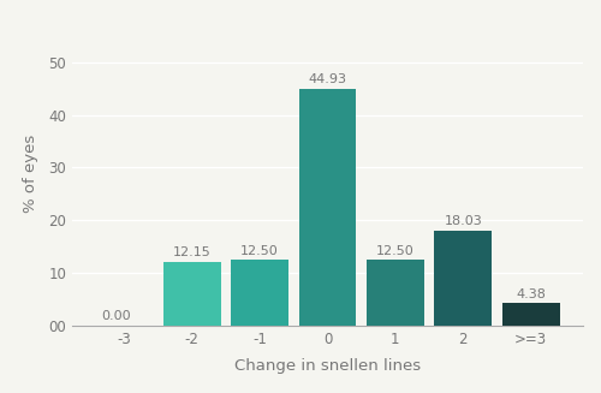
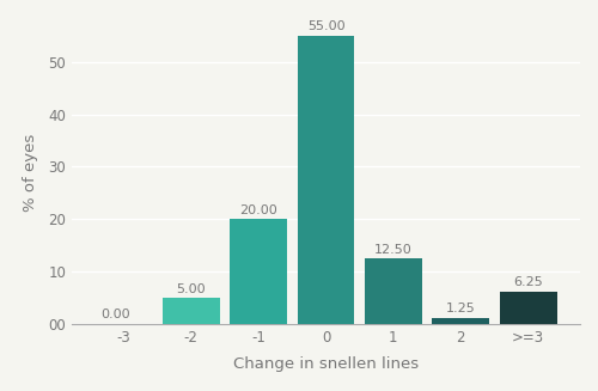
-2: 12.15 -> 5.00
-1: 12.50 -> 20.00
0: 44.93 -> 55.00
2: 18.03 -> 1.25
>=3: 4.38 -> 6.25
